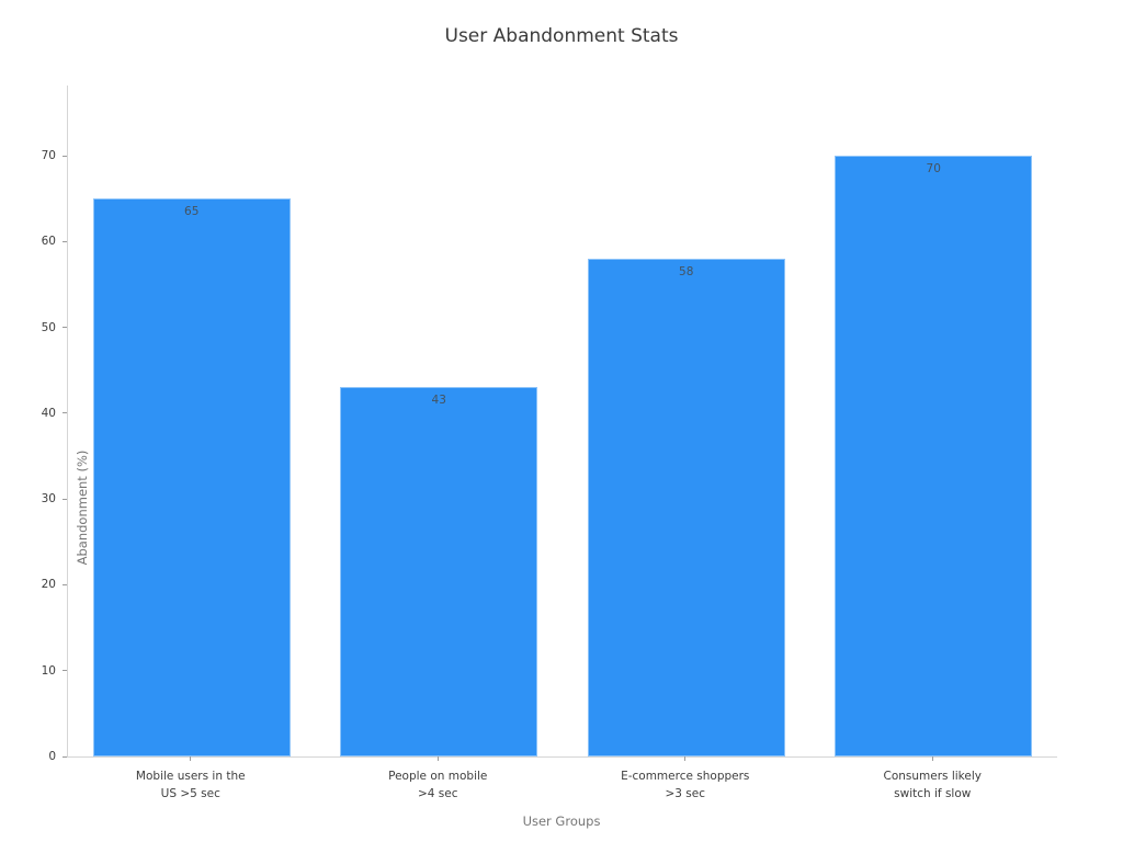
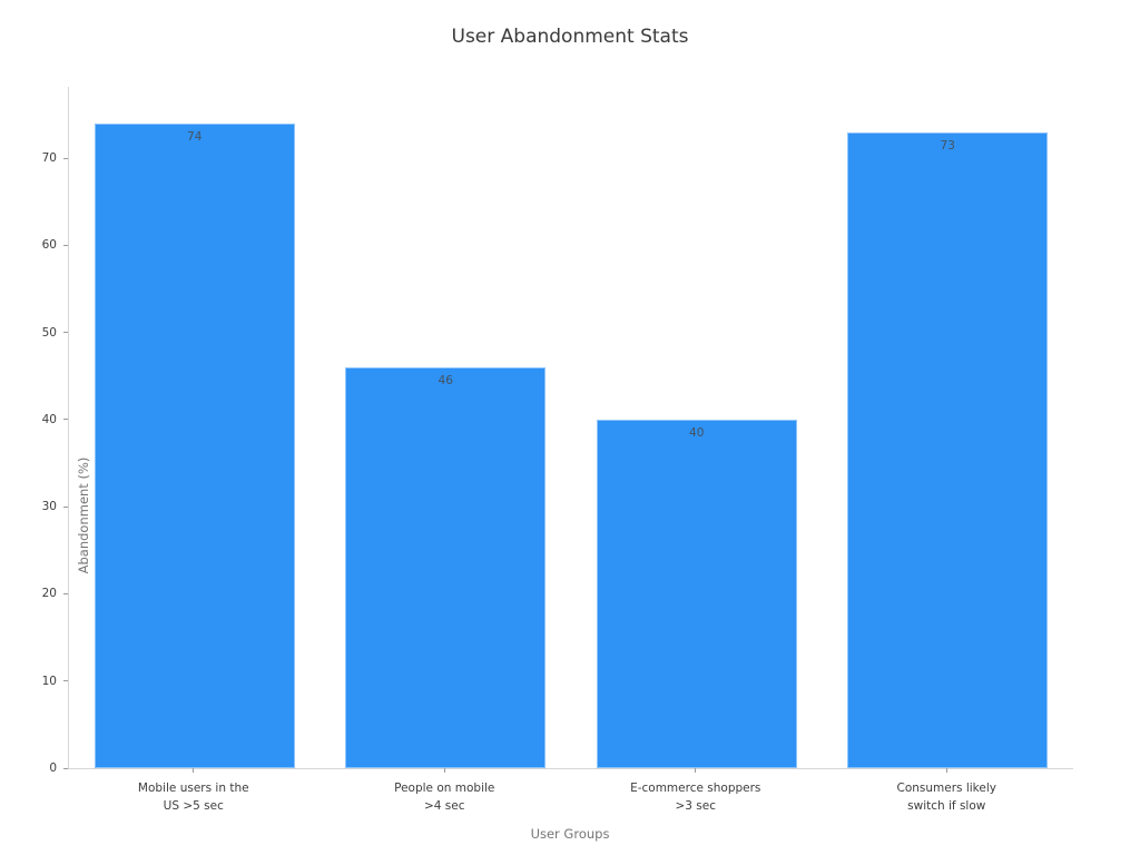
Mobile users in the US >5 sec: 65 -> 74
People on mobile >4 sec: 43 -> 46
E-commerce shoppers >3 sec: 58 -> 40
Consumers likely switch if slow: 70 -> 73
